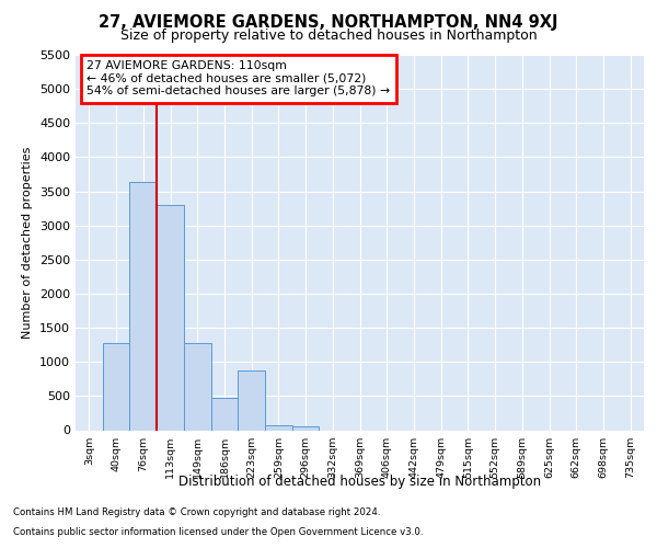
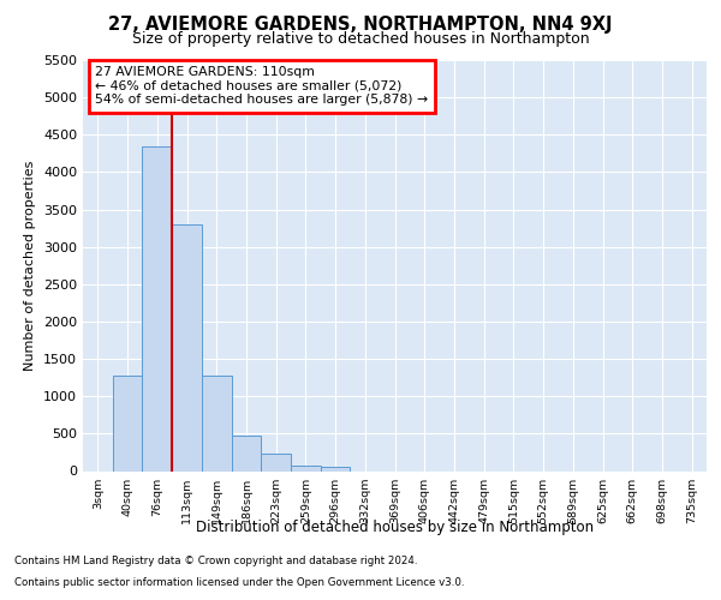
76sqm: 3640 -> 4350
223sqm: 880 -> 220
